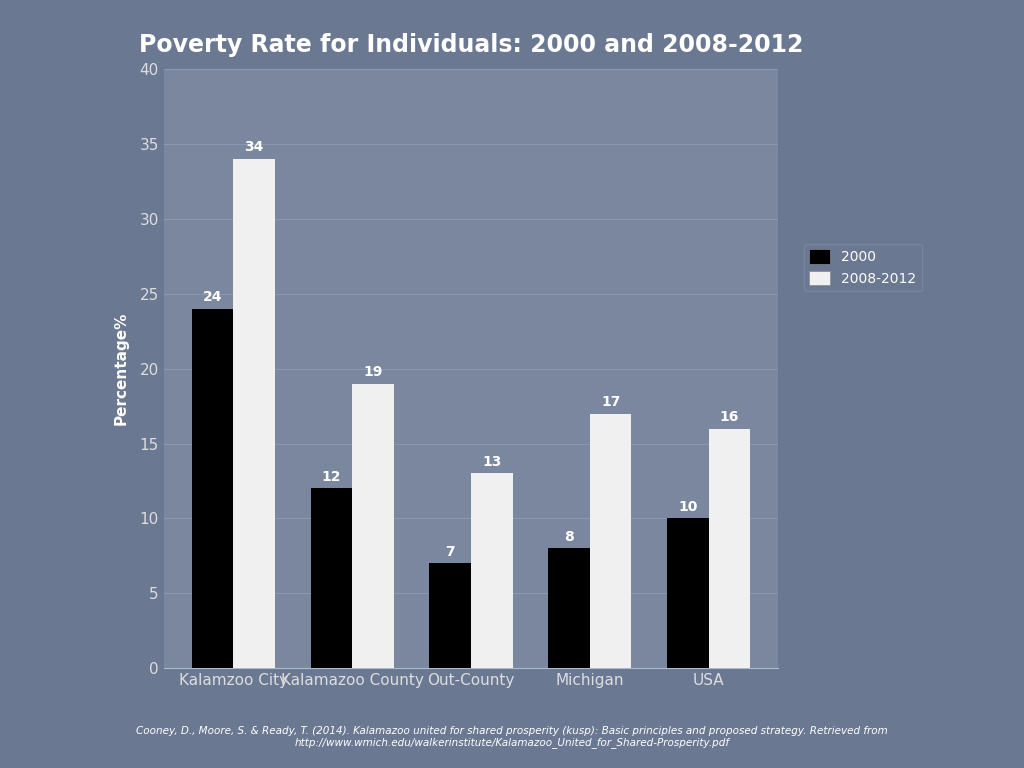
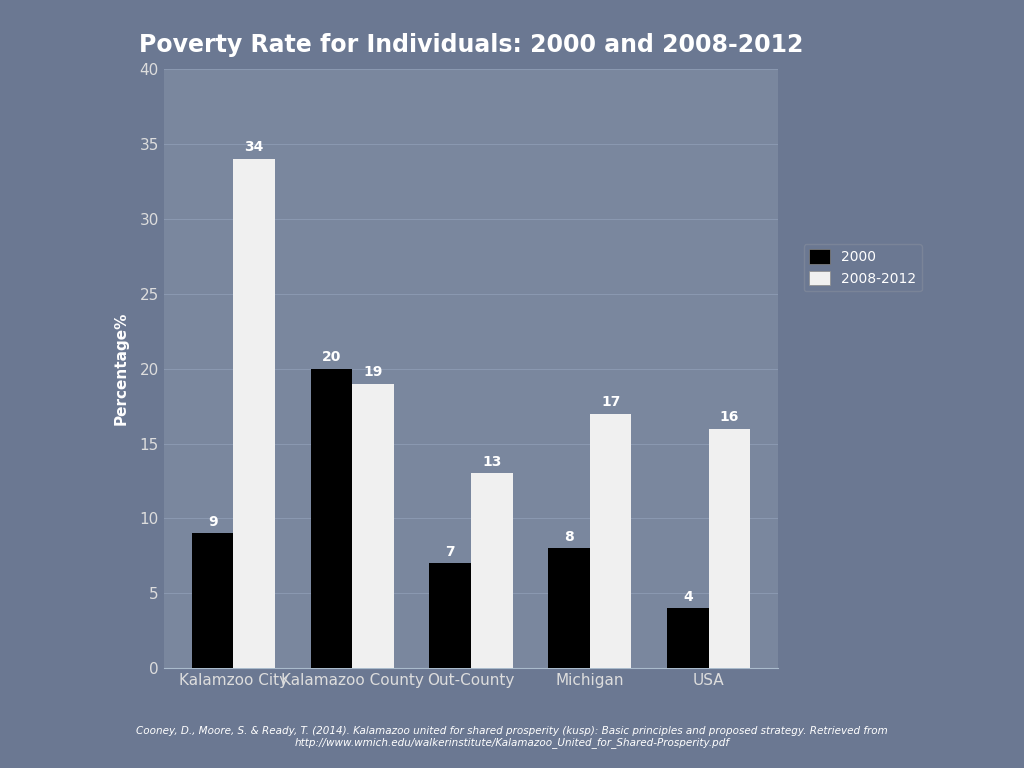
2000/Kalamzoo City: 24 -> 9
2000/Kalamazoo County: 12 -> 20
2000/USA: 10 -> 4
